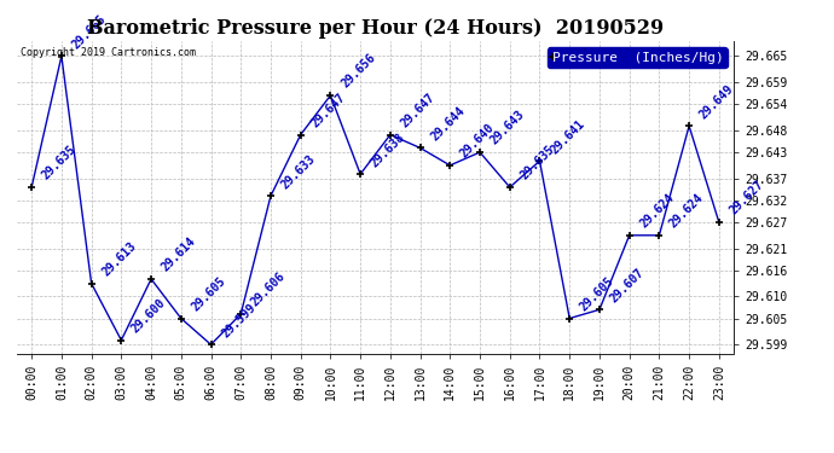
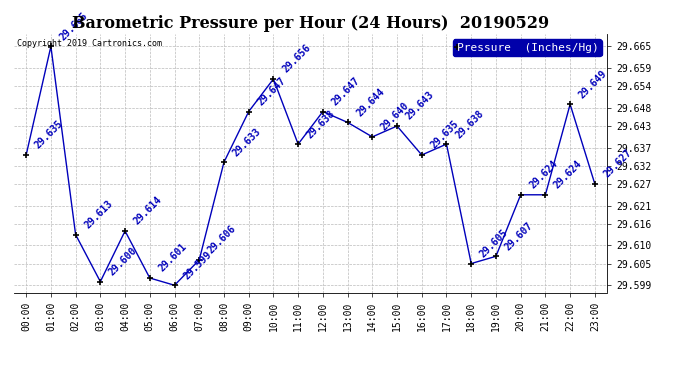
05:00: 29.605 -> 29.601
17:00: 29.641 -> 29.638
